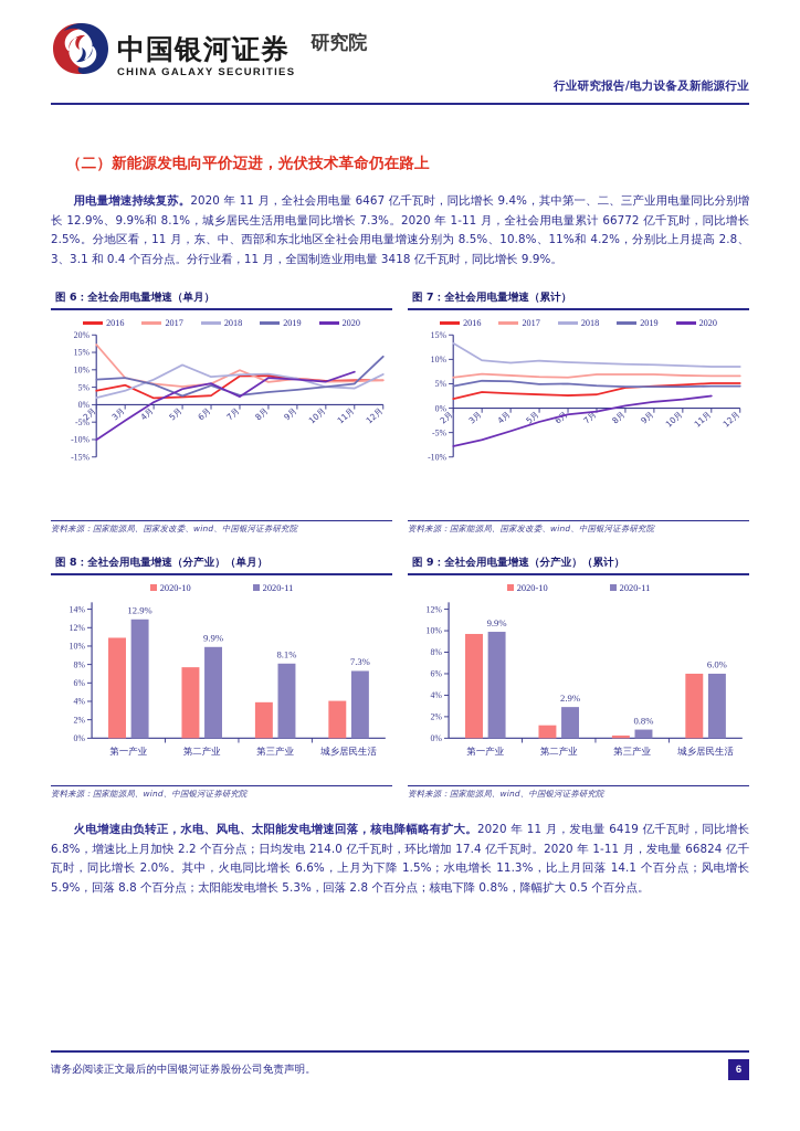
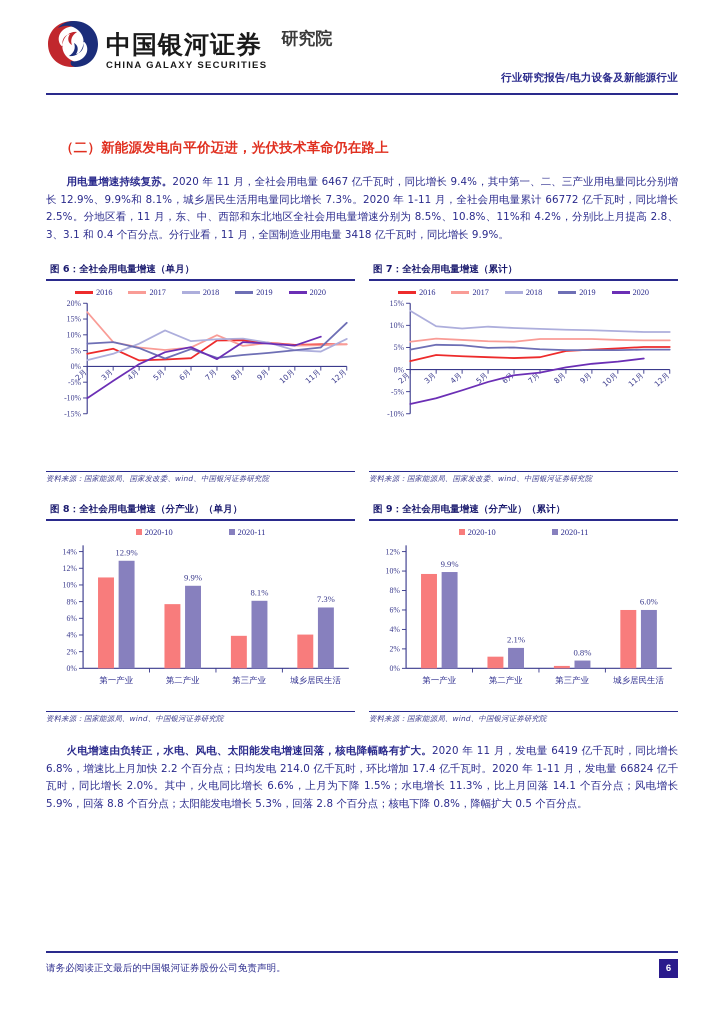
图 9：全社会用电量增速（分产业）（累计）/2020-11/第二产业: 2.9% -> 2.1%
